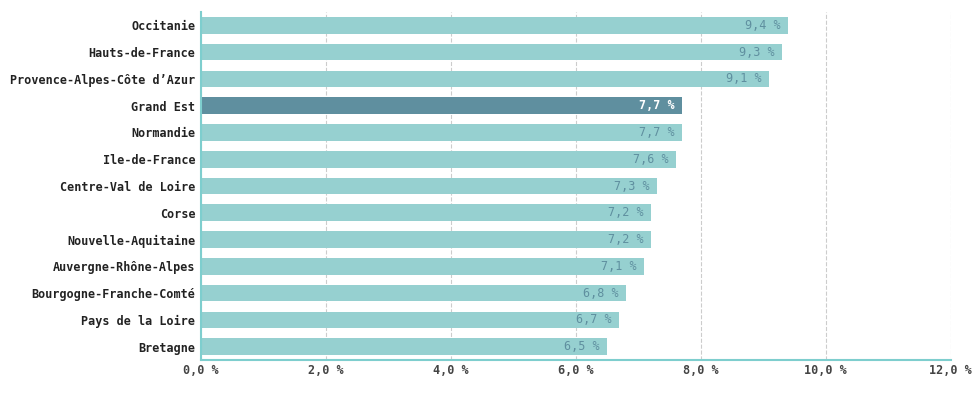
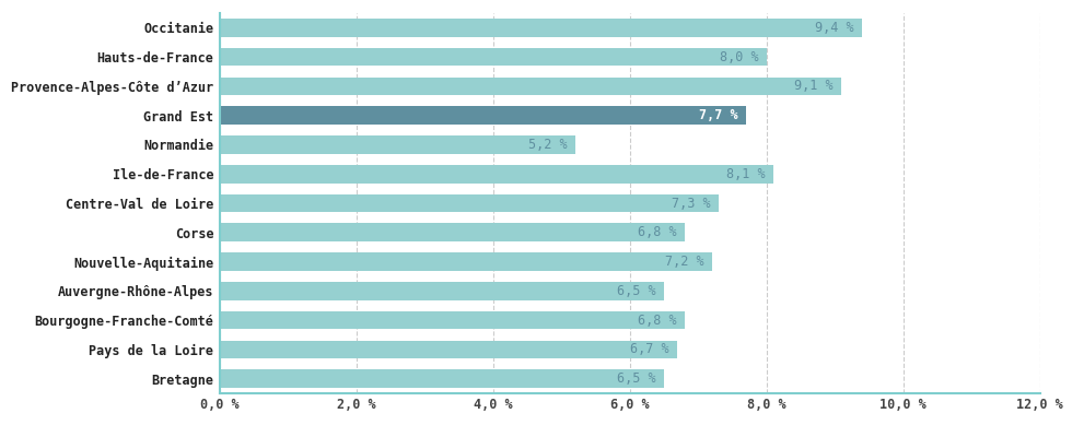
Hauts-de-France: 9,3 -> 8,0
Normandie: 7,7 -> 5,2
Ile-de-France: 7,6 -> 8,1
Corse: 7,2 -> 6,8
Auvergne-Rhône-Alpes: 7,1 -> 6,5
